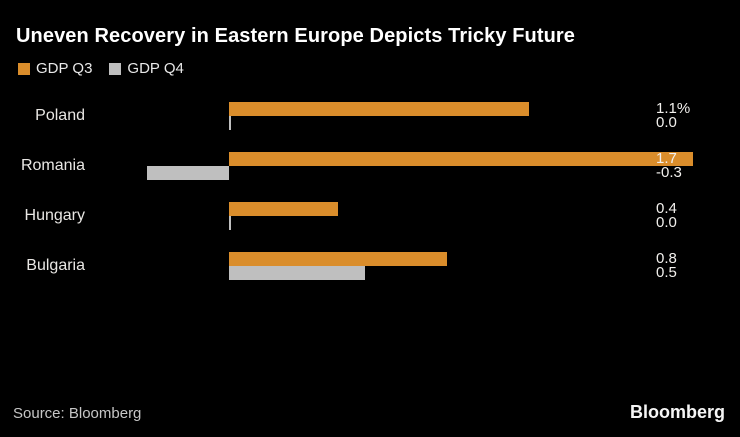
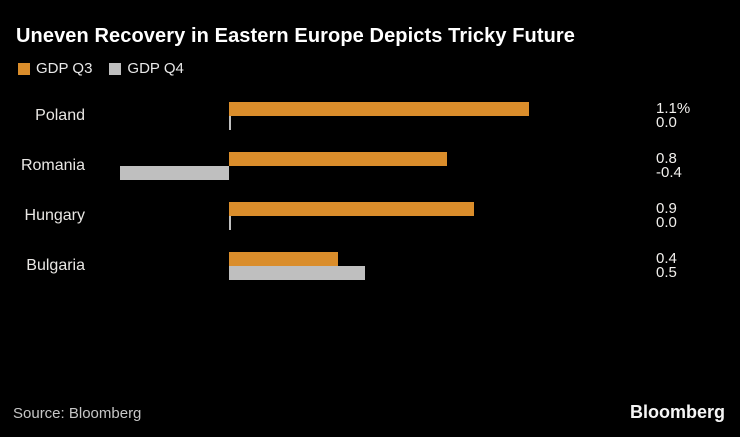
GDP Q3/Romania: 1.7 -> 0.8
GDP Q4/Romania: -0.3 -> -0.4
GDP Q3/Hungary: 0.4 -> 0.9
GDP Q3/Bulgaria: 0.8 -> 0.4
